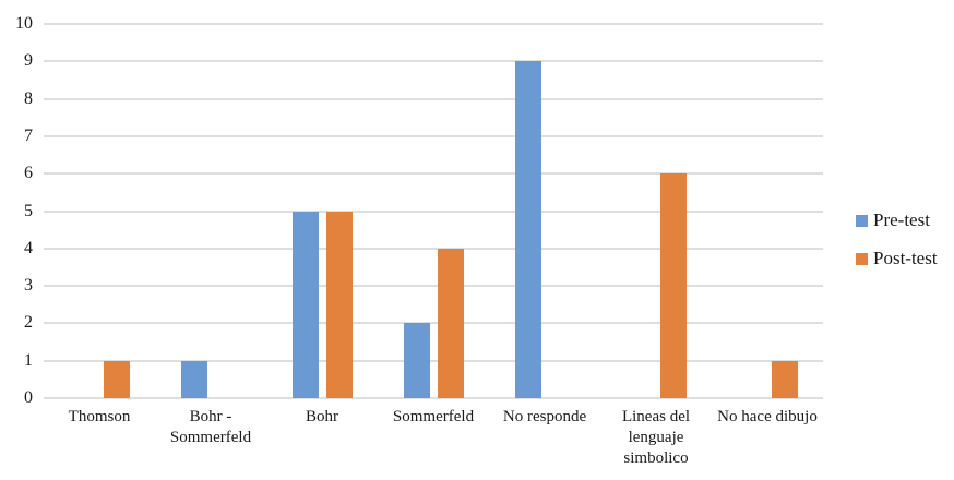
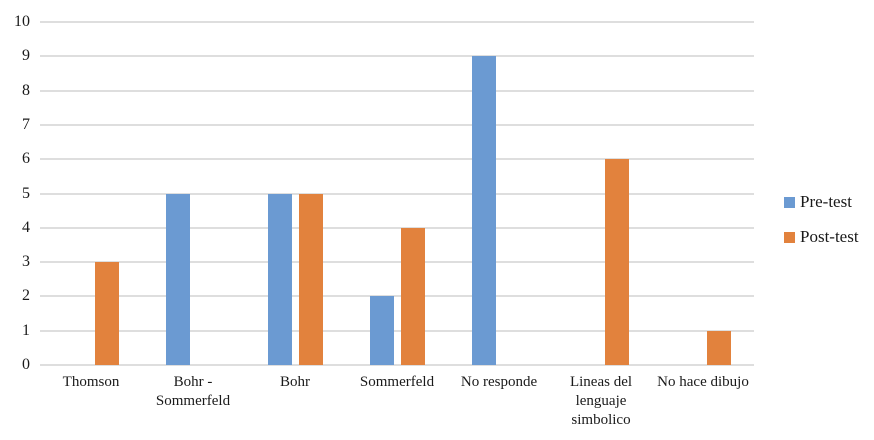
Post-test/Thomson: 1 -> 3
Pre-test/Bohr - Sommerfeld: 1 -> 5
